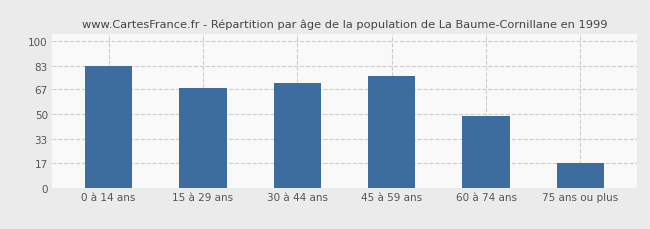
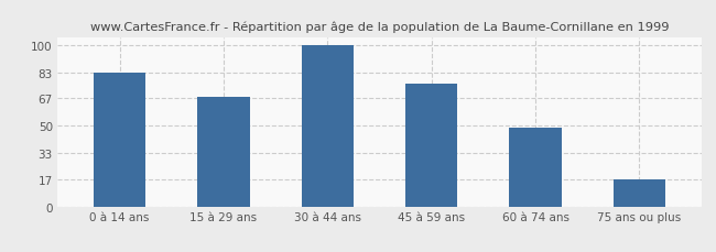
30 à 44 ans: 71 -> 100
